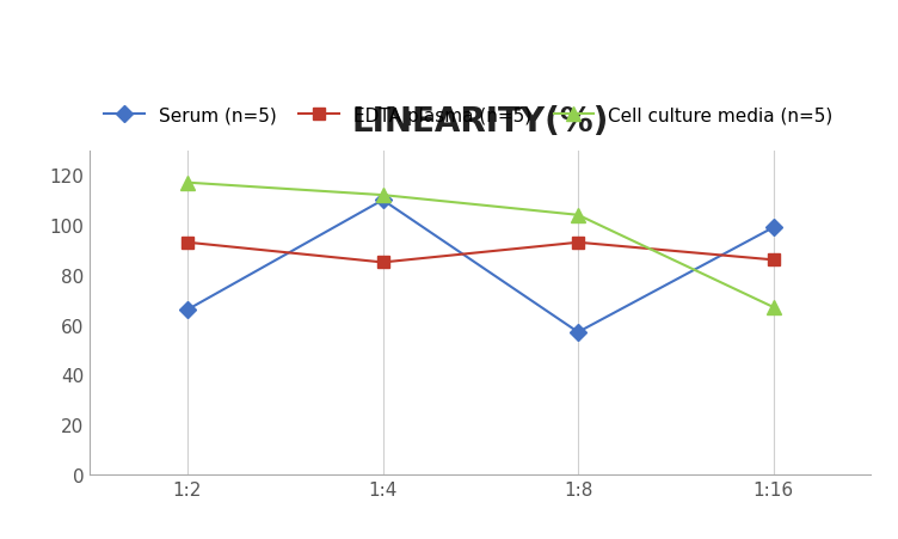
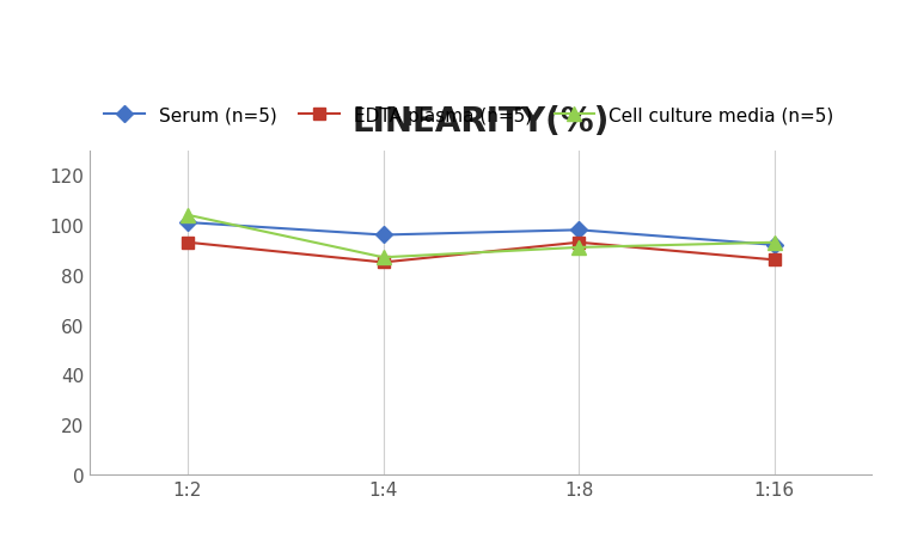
Serum (n=5)/1:2: 66 -> 101
Cell culture media (n=5)/1:2: 117 -> 104
Serum (n=5)/1:4: 110 -> 96
Cell culture media (n=5)/1:4: 112 -> 87
Serum (n=5)/1:8: 57 -> 98
Cell culture media (n=5)/1:8: 104 -> 91
Serum (n=5)/1:16: 99 -> 92
Cell culture media (n=5)/1:16: 67 -> 93
